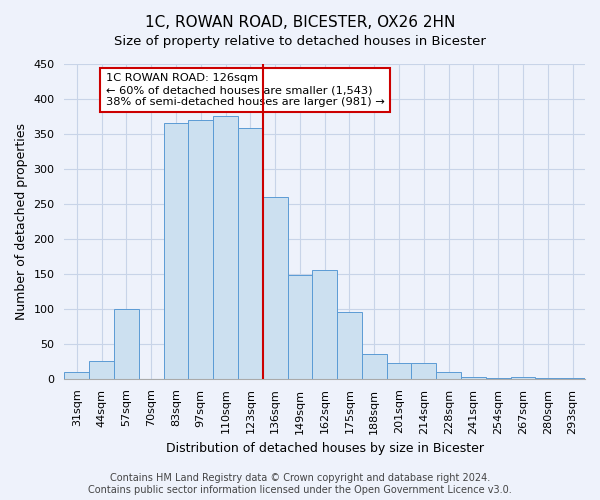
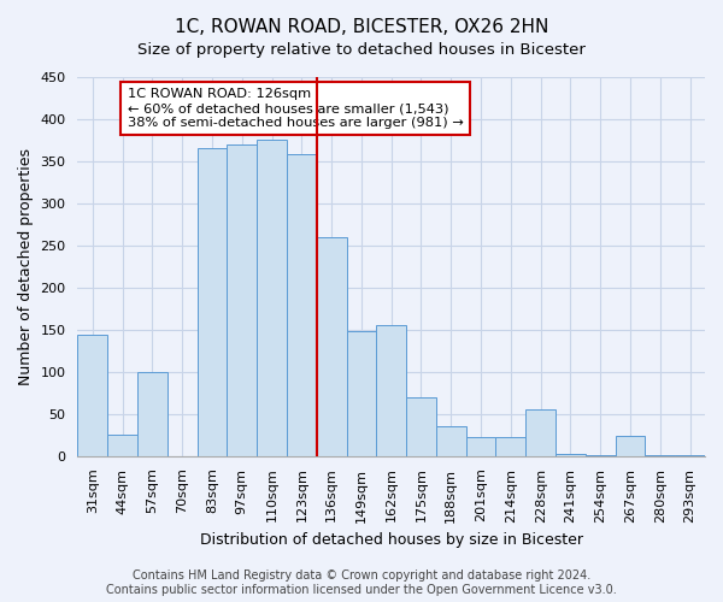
31sqm: 10 -> 144
175sqm: 95 -> 70
228sqm: 10 -> 56
267sqm: 2 -> 24
